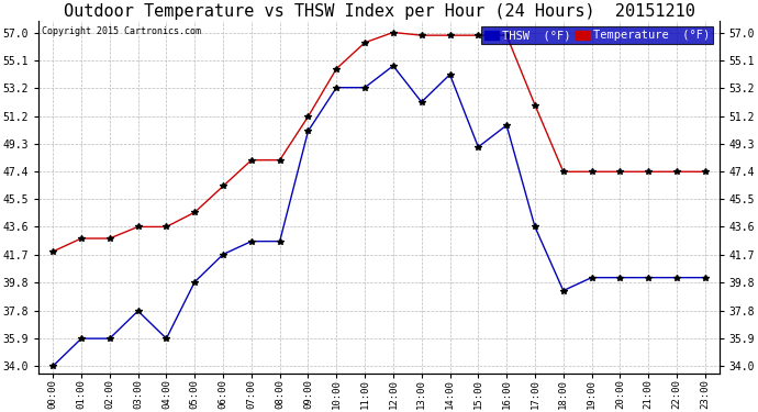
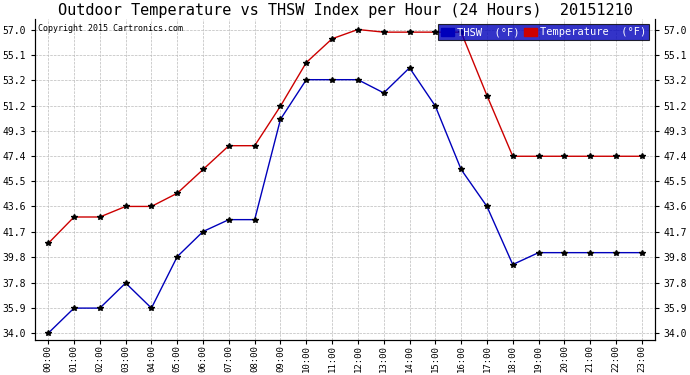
Temperature (°F)/00:00: 41.9 -> 40.8
THSW (°F)/12:00: 54.7 -> 53.2
THSW (°F)/15:00: 49.1 -> 51.2
THSW (°F)/16:00: 50.6 -> 46.4
